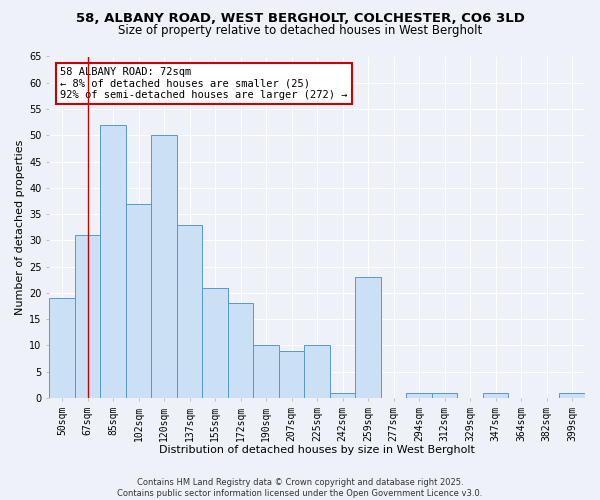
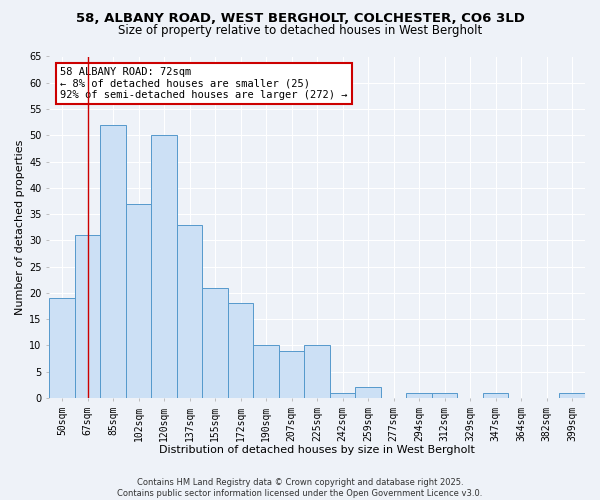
259sqm: 23 -> 2
